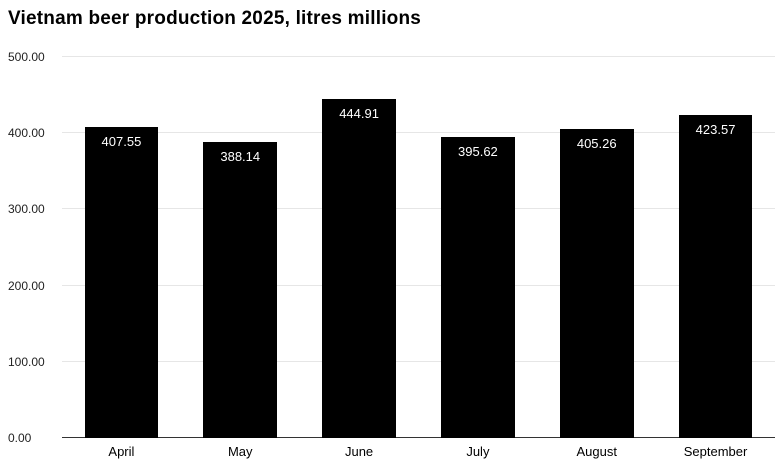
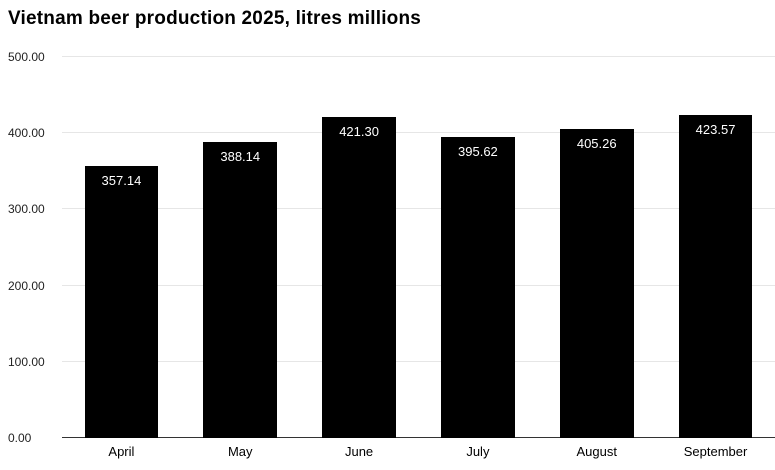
April: 407.55 -> 357.14
June: 444.91 -> 421.30
